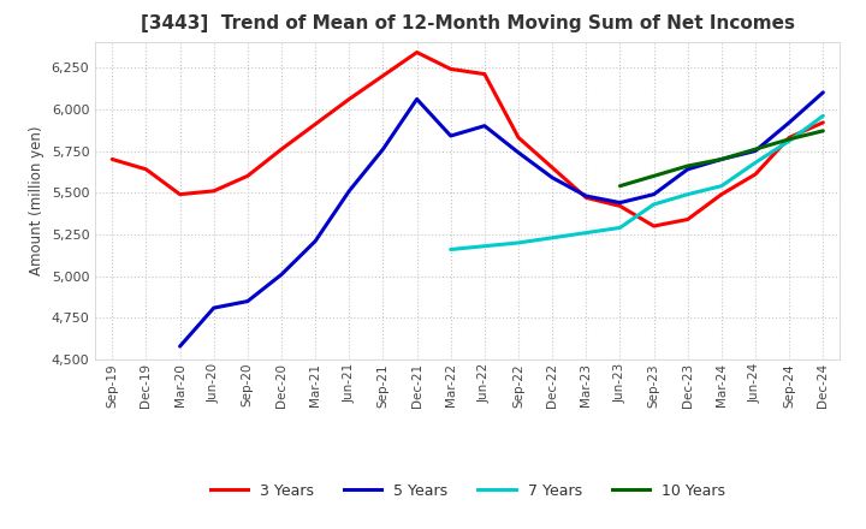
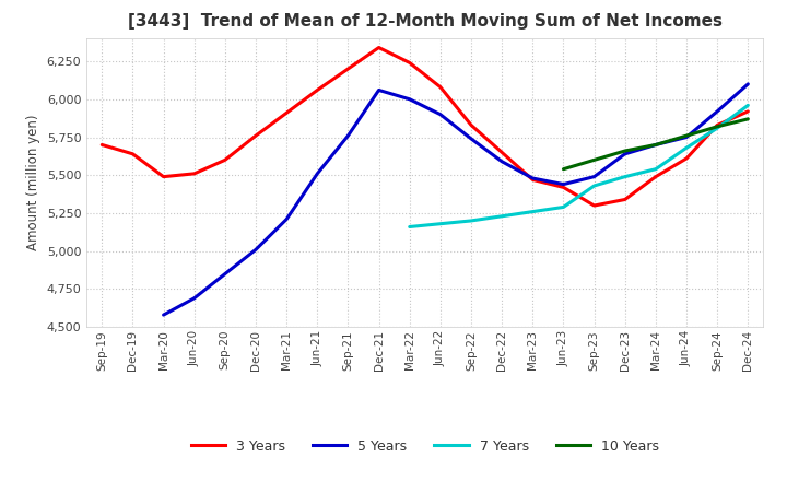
5 Years/Jun-20: 4,810 -> 4,690
5 Years/Mar-22: 5,840 -> 6,000
3 Years/Jun-22: 6,210 -> 6,080
